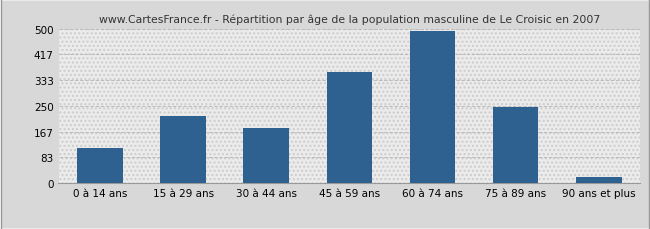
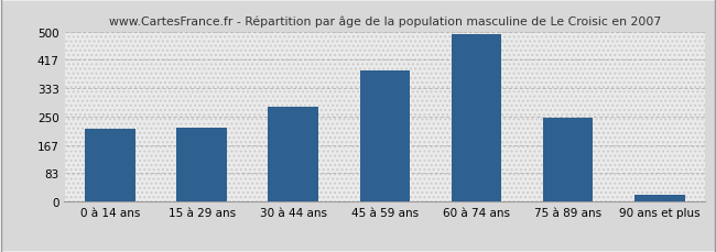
0 à 14 ans: 115 -> 215
30 à 44 ans: 180 -> 278
45 à 59 ans: 360 -> 385
